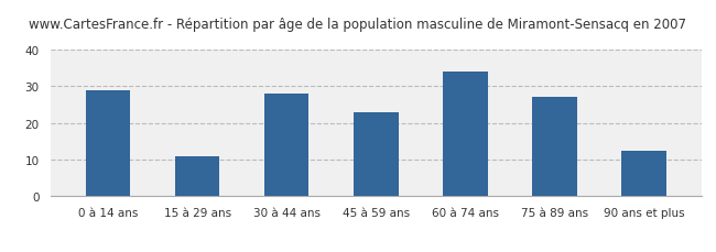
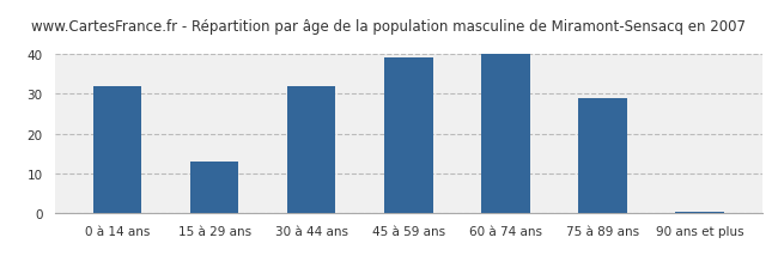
0 à 14 ans: 29.0 -> 32.0
15 à 29 ans: 11.0 -> 13.0
30 à 44 ans: 28.0 -> 32.0
45 à 59 ans: 23.0 -> 39.0
60 à 74 ans: 34.0 -> 40.0
75 à 89 ans: 27.0 -> 29.0
90 ans et plus: 12.5 -> 0.5
